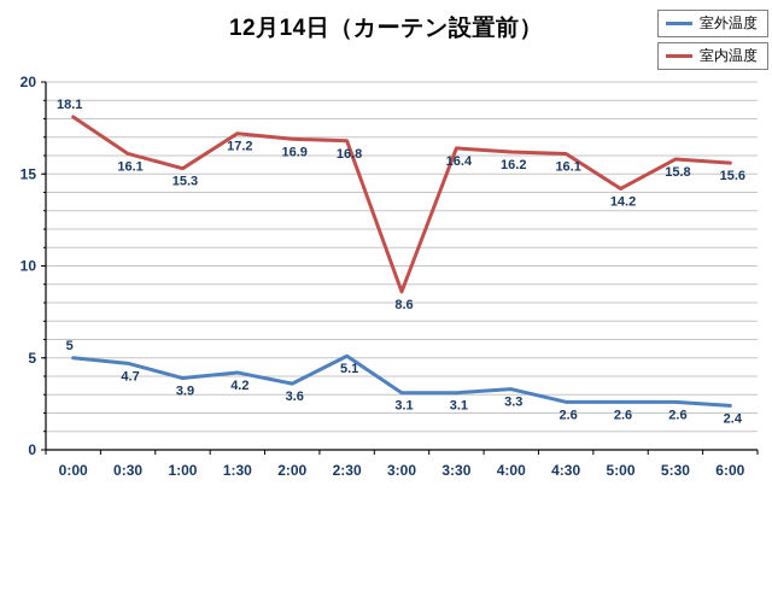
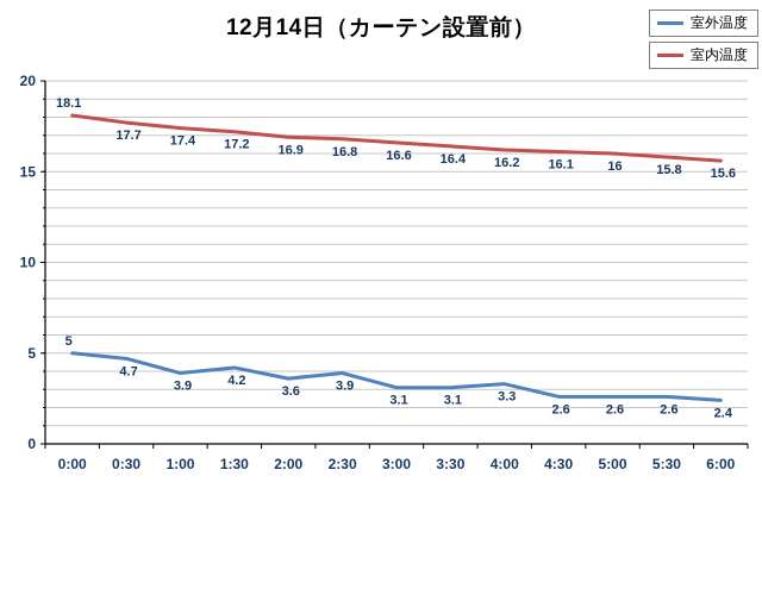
室内温度/0:30: 16.1 -> 17.7
室内温度/1:00: 15.3 -> 17.4
室外温度/2:30: 5.1 -> 3.9
室内温度/3:00: 8.6 -> 16.6
室内温度/5:00: 14.2 -> 16
